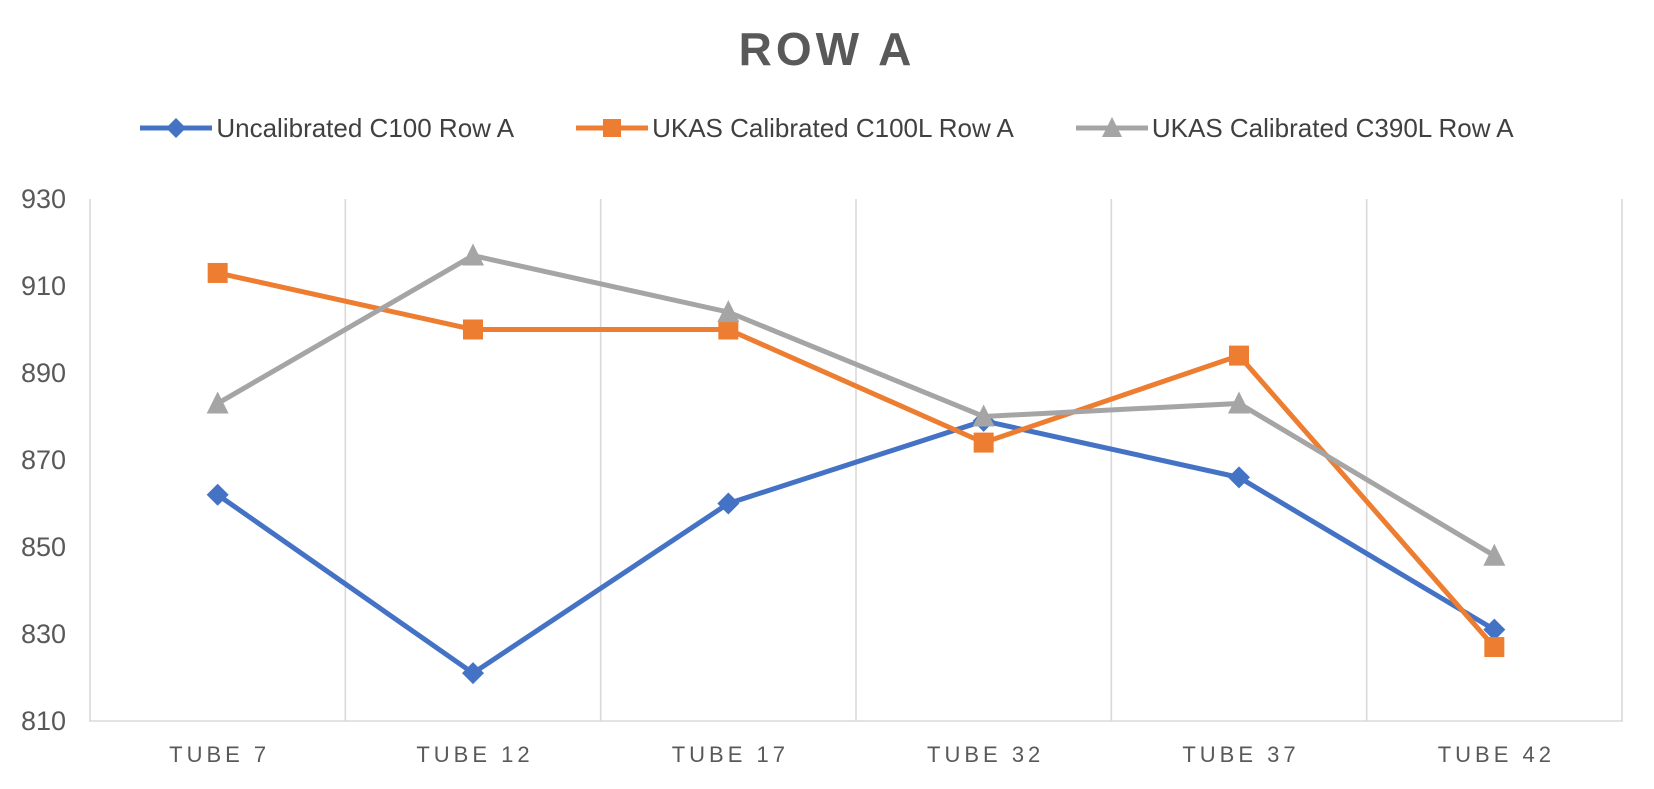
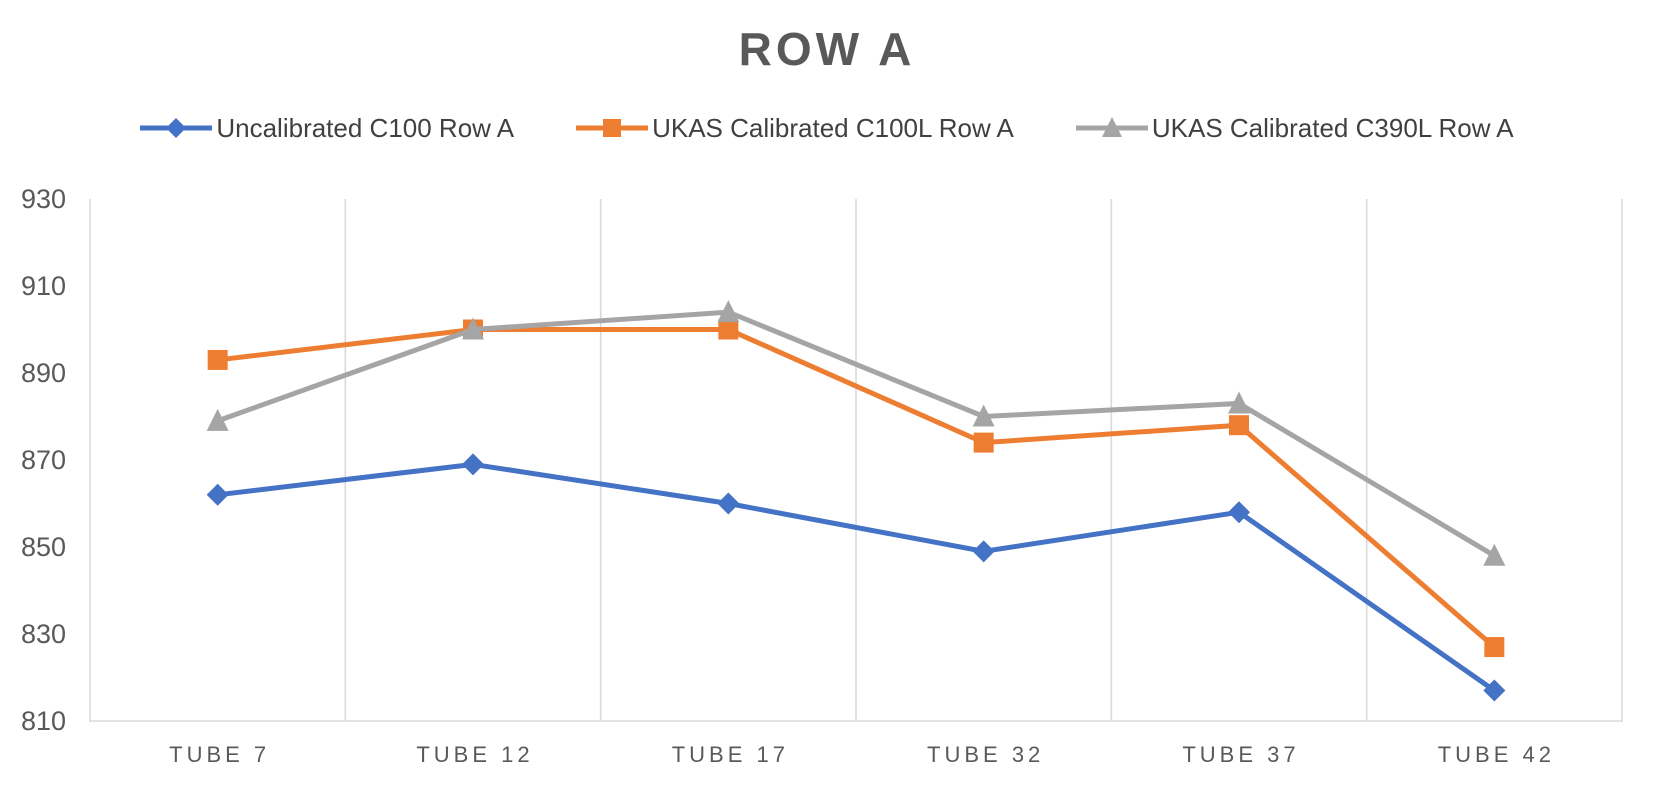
UKAS Calibrated C100L Row A/TUBE 7: 913 -> 893
UKAS Calibrated C390L Row A/TUBE 7: 883 -> 879
Uncalibrated C100 Row A/TUBE 12: 821 -> 869
UKAS Calibrated C390L Row A/TUBE 12: 917 -> 900
Uncalibrated C100 Row A/TUBE 32: 879 -> 849
Uncalibrated C100 Row A/TUBE 37: 866 -> 858
UKAS Calibrated C100L Row A/TUBE 37: 894 -> 878
Uncalibrated C100 Row A/TUBE 42: 831 -> 817
